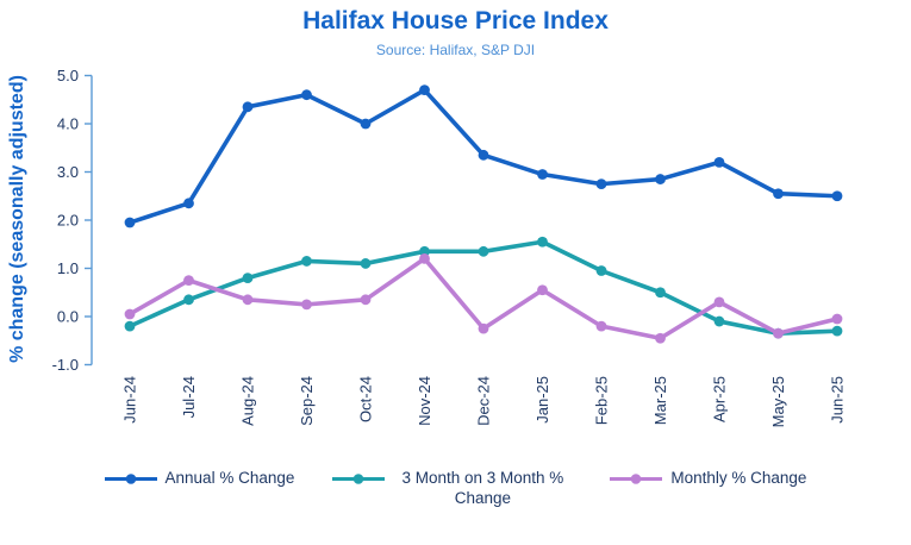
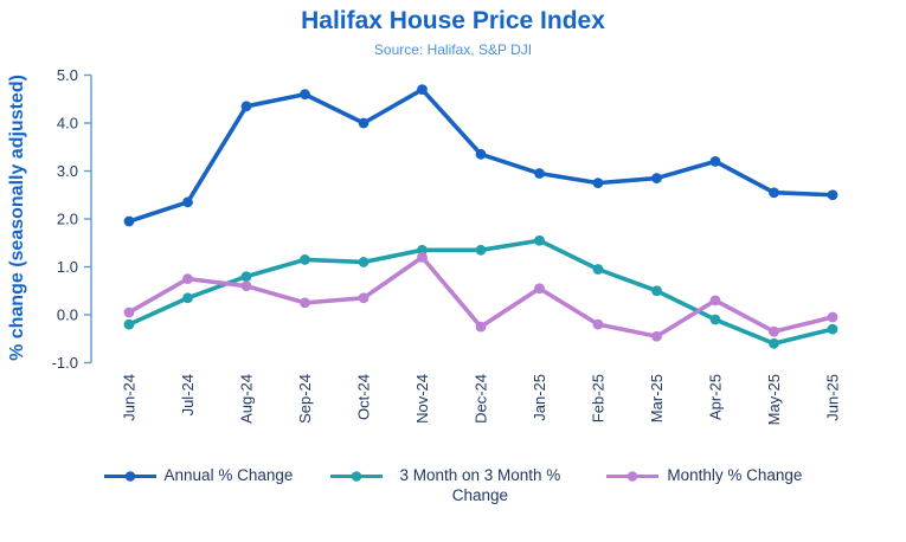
Monthly % Change/Aug-24: 0.3 -> 0.6
3 Month on 3 Month % Change/May-25: -0.3 -> -0.6
